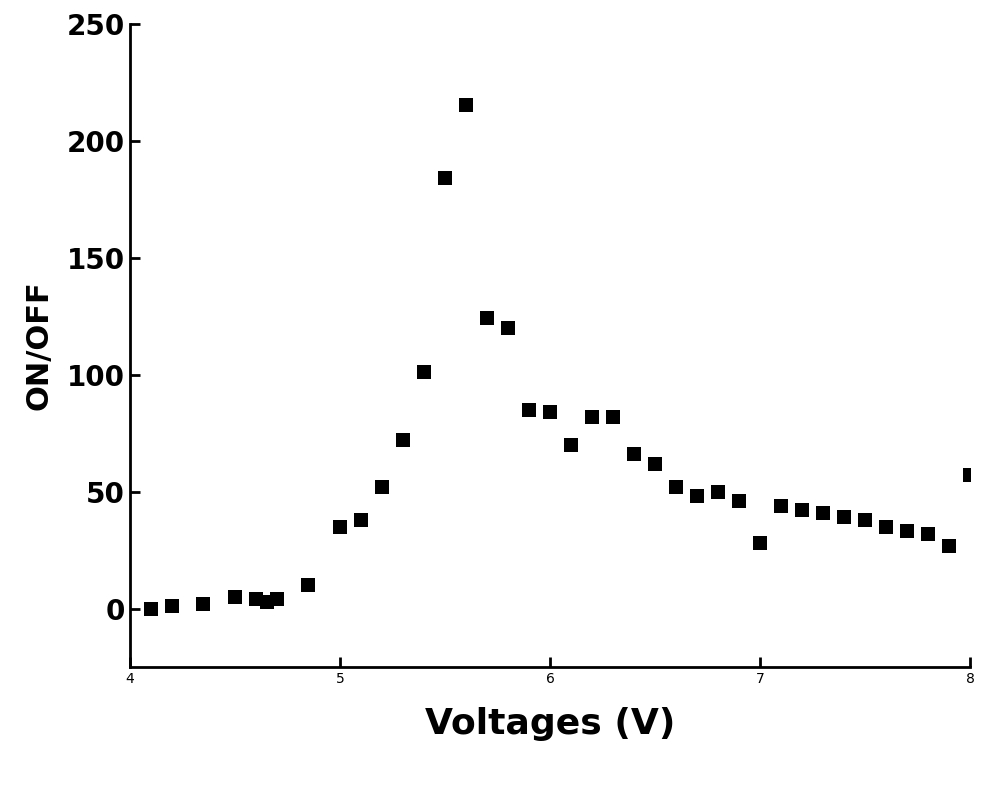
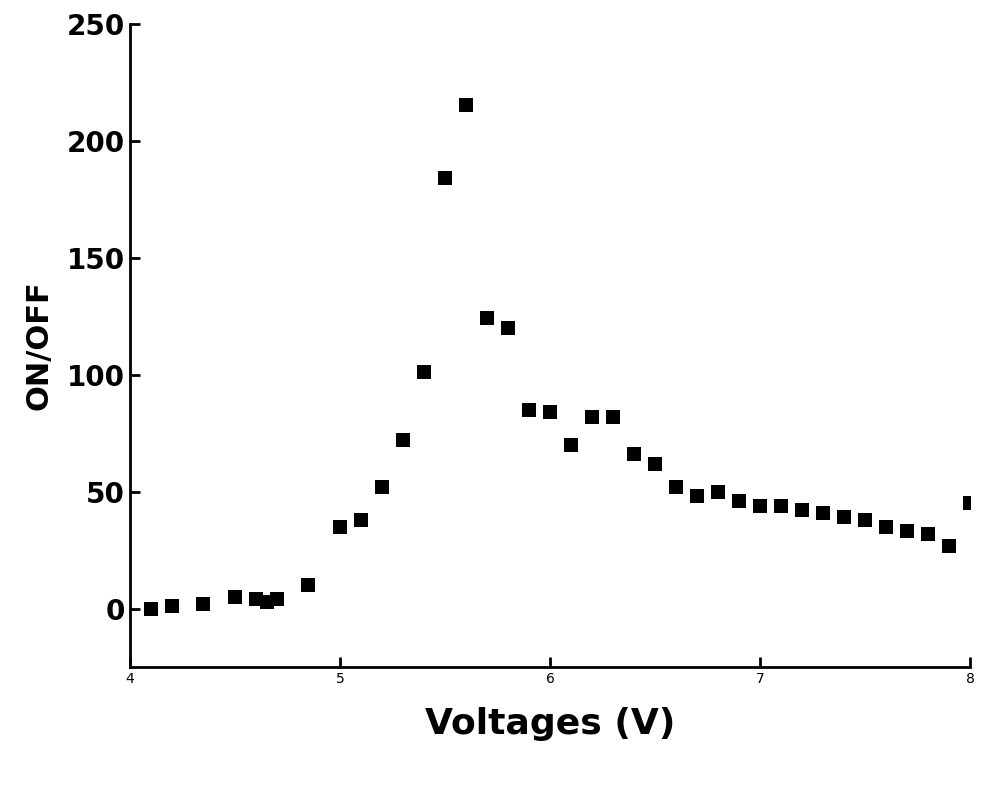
7: 28 -> 44
8: 57 -> 45
